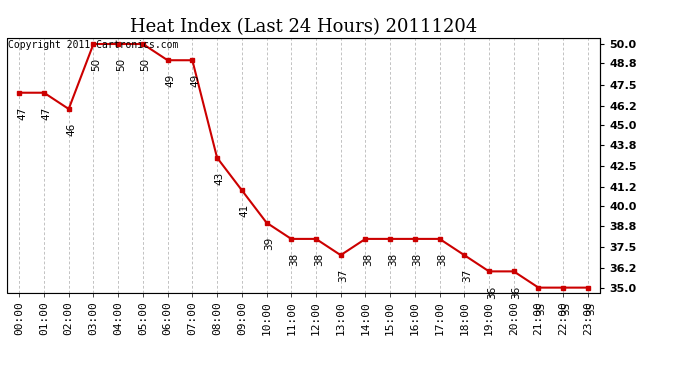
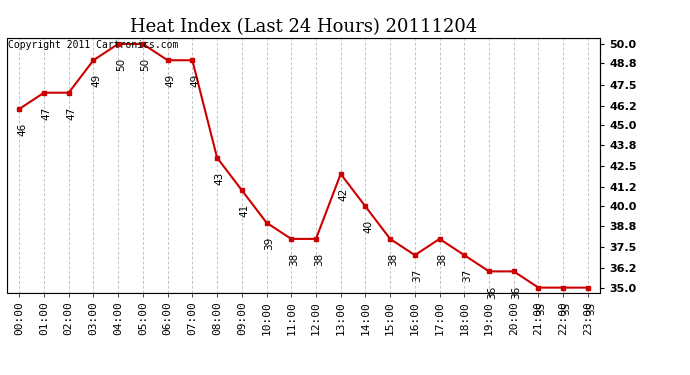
00:00: 47 -> 46
02:00: 46 -> 47
03:00: 50 -> 49
13:00: 37 -> 42
14:00: 38 -> 40
16:00: 38 -> 37
